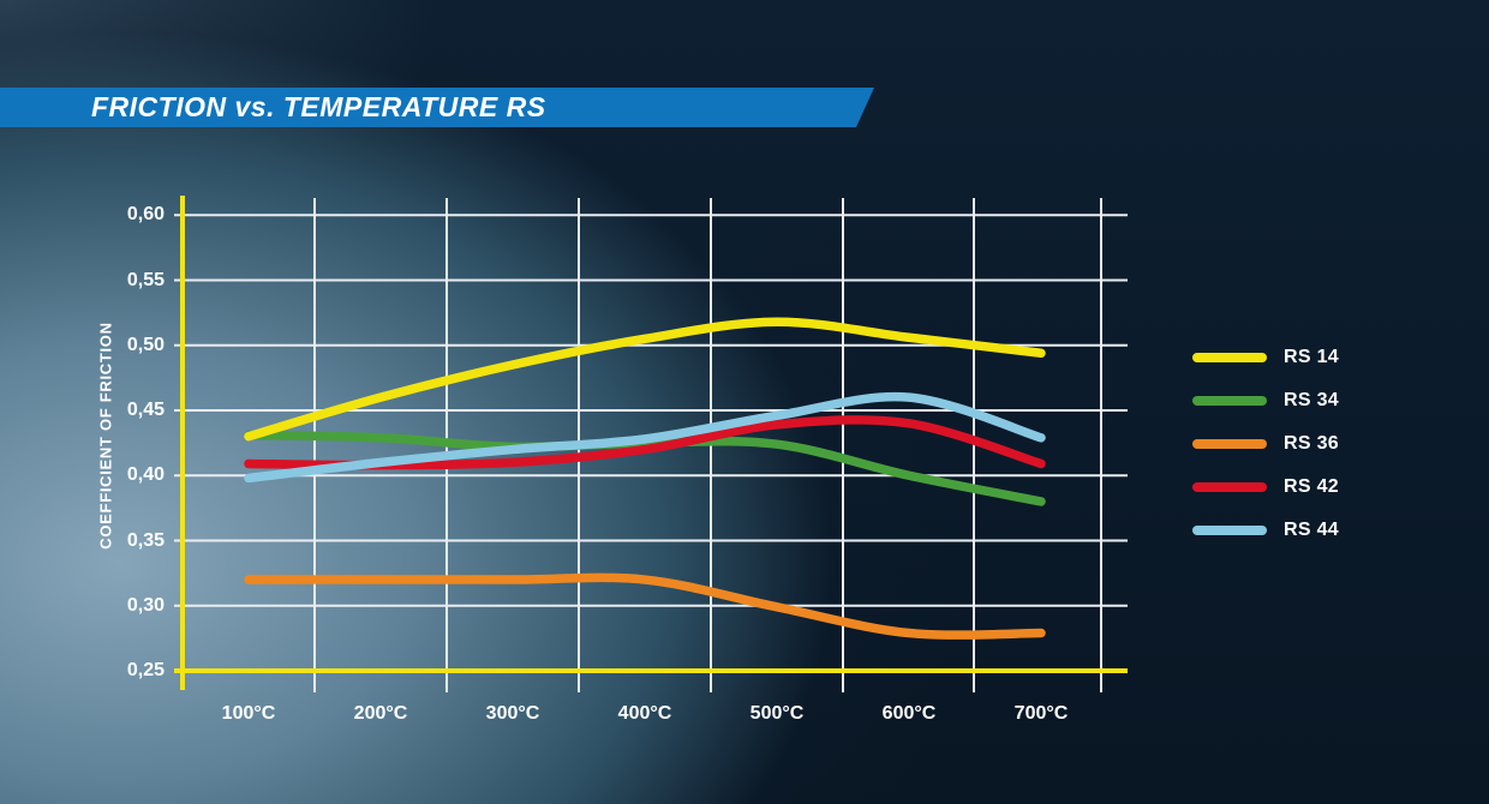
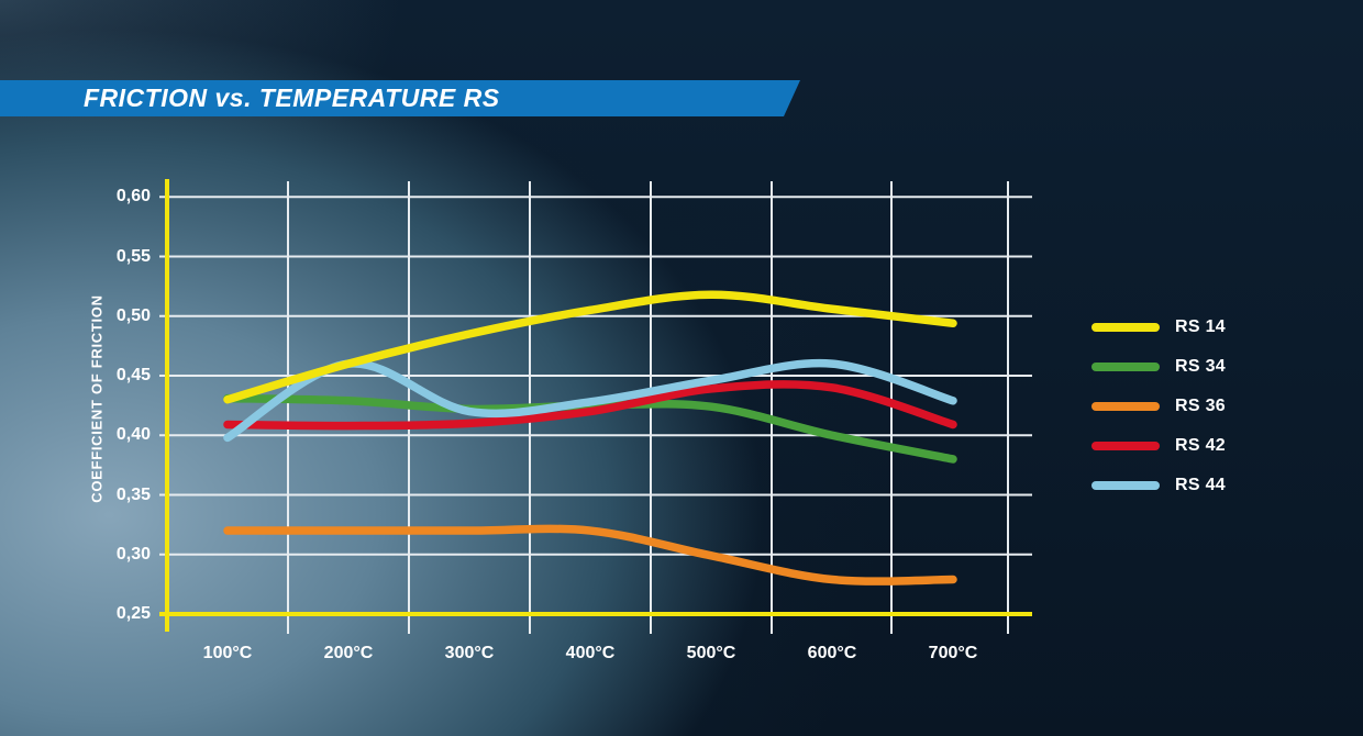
RS 44/200°C: 0,41 -> 0,46
